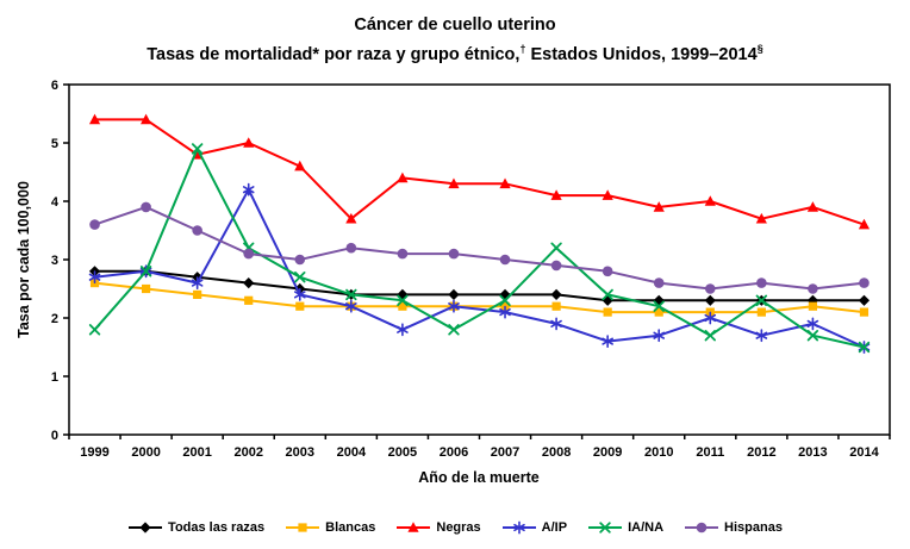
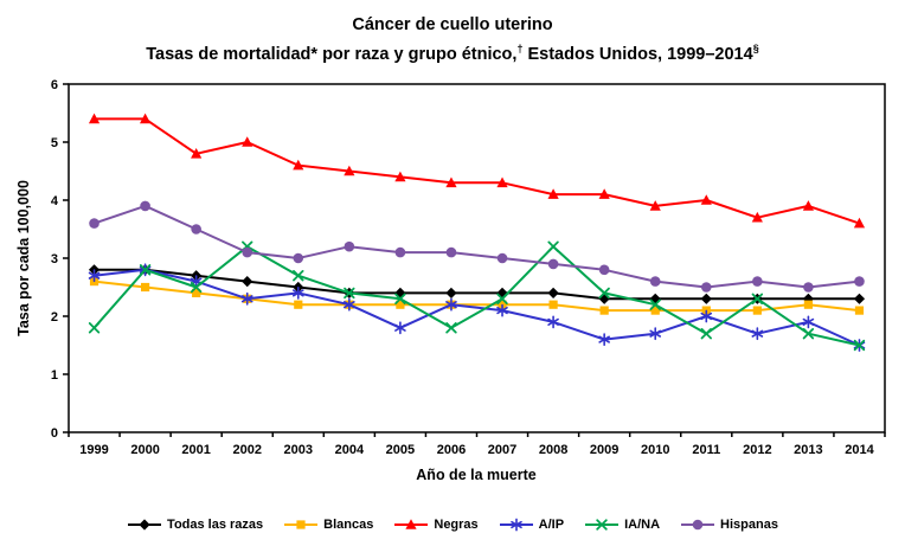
IA/NA/2001: 4.9 -> 2.5
A/IP/2002: 4.2 -> 2.3
Negras/2004: 3.7 -> 4.5
